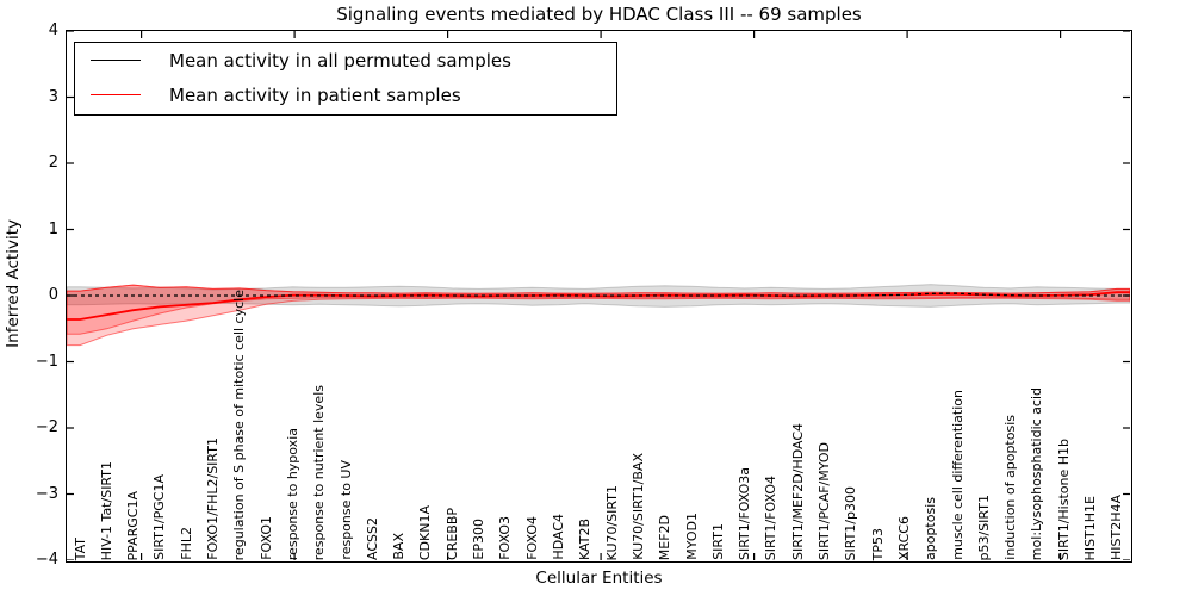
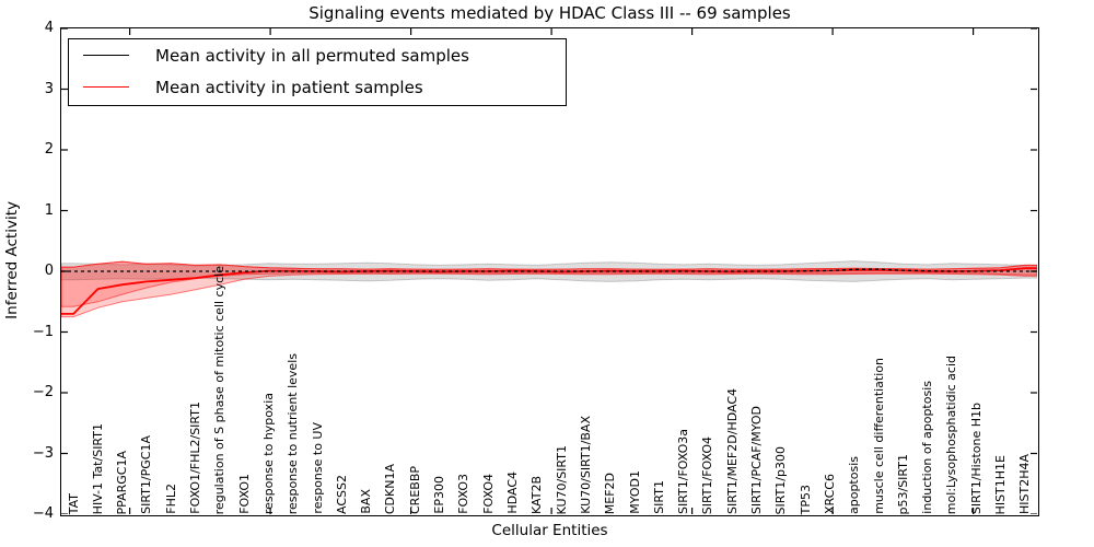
Mean activity in patient samples/TAT: -0.4 -> -0.7
